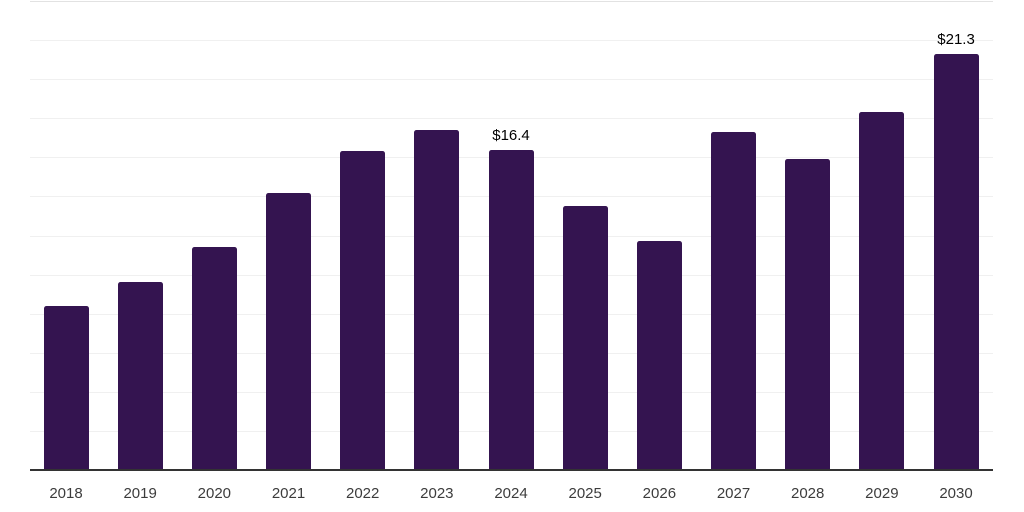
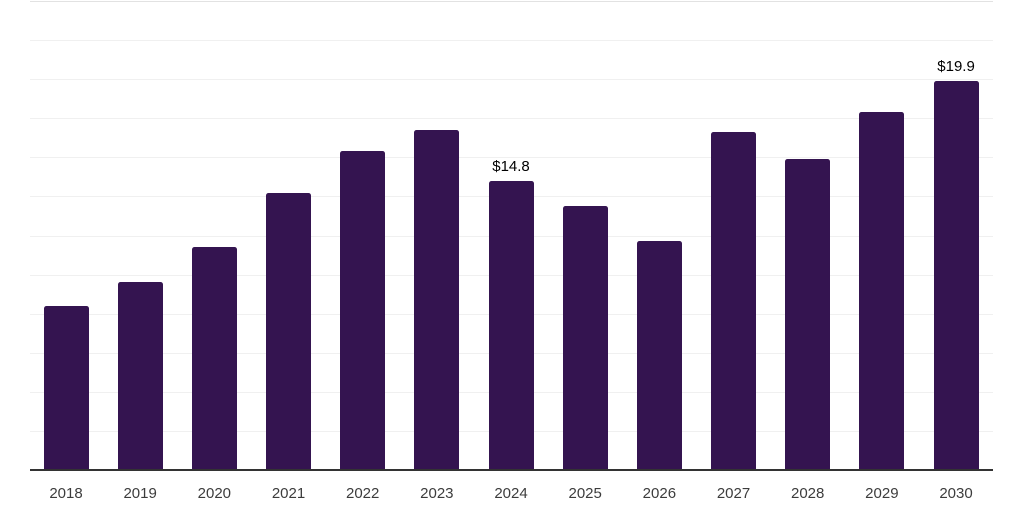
2024: $16.4 -> $14.8
2030: $21.3 -> $19.9
